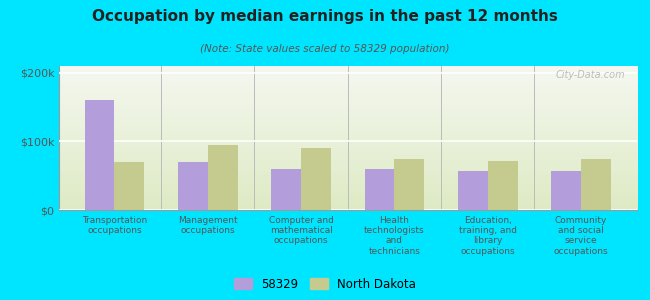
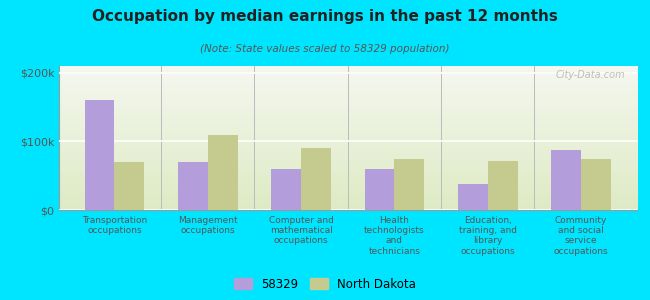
North Dakota/Management occupations: $95k -> $110k
58329/Education, training, and library occupations: $57k -> $38k
58329/Community and social service occupations: $57k -> $88k
